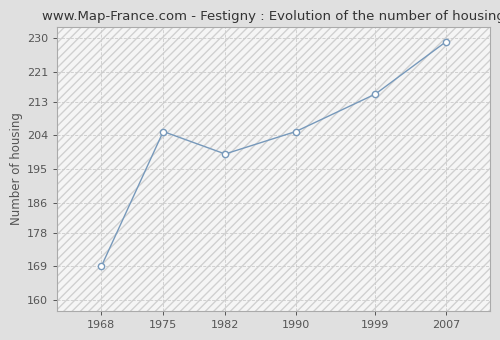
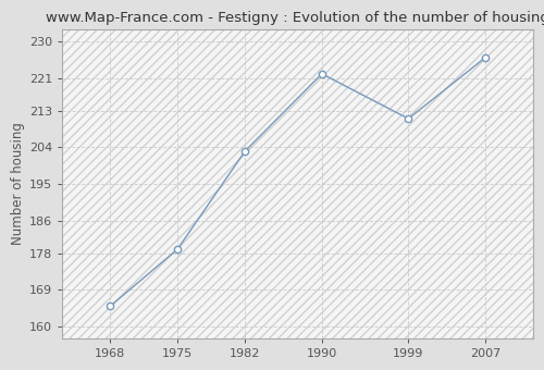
1968: 169 -> 165
1975: 205 -> 179
1982: 199 -> 203
1990: 205 -> 222
1999: 215 -> 211
2007: 229 -> 226
